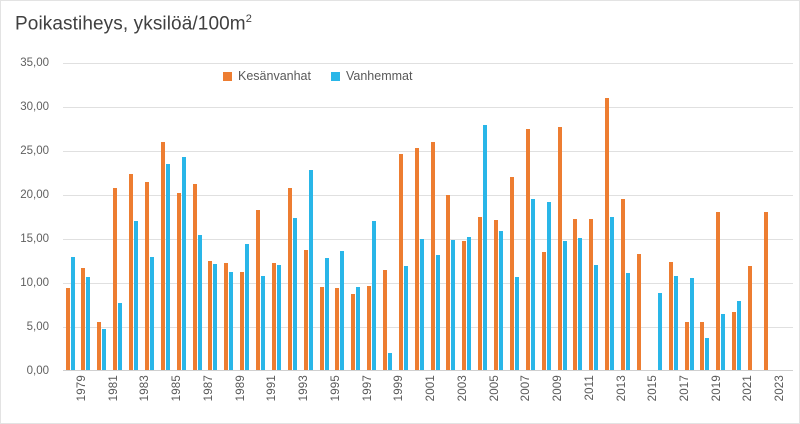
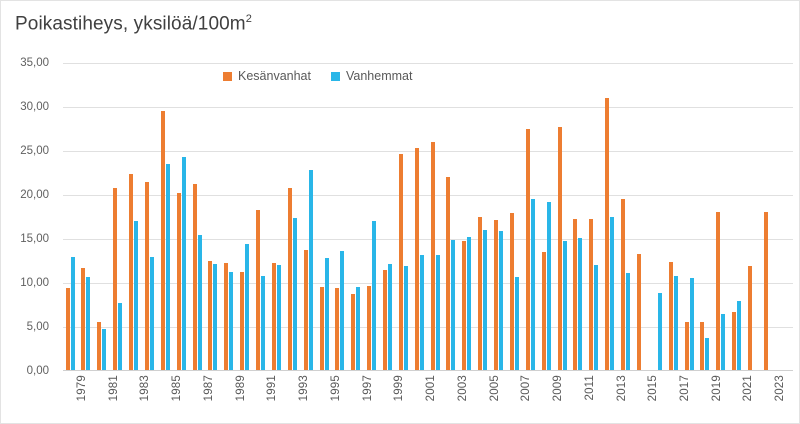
Kesänvanhat/1985: 26 -> 30
Vanhemmat/1999: 2 -> 12
Vanhemmat/2001: 15 -> 13
Kesänvanhat/2003: 20 -> 22
Vanhemmat/2005: 28 -> 16
Kesänvanhat/2007: 22 -> 18
